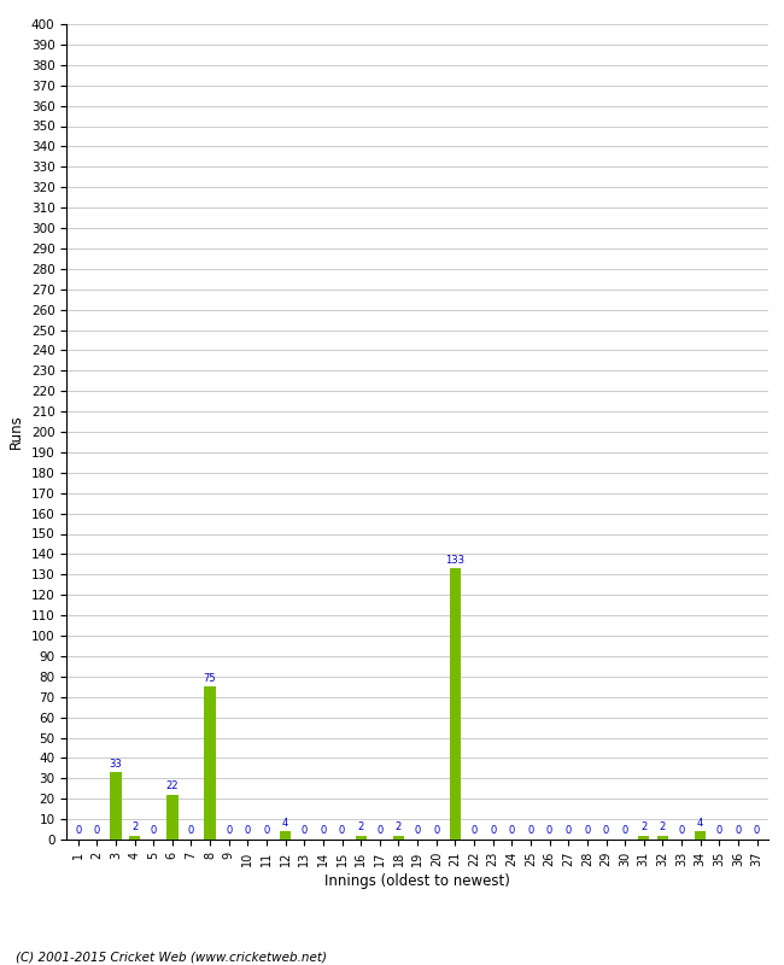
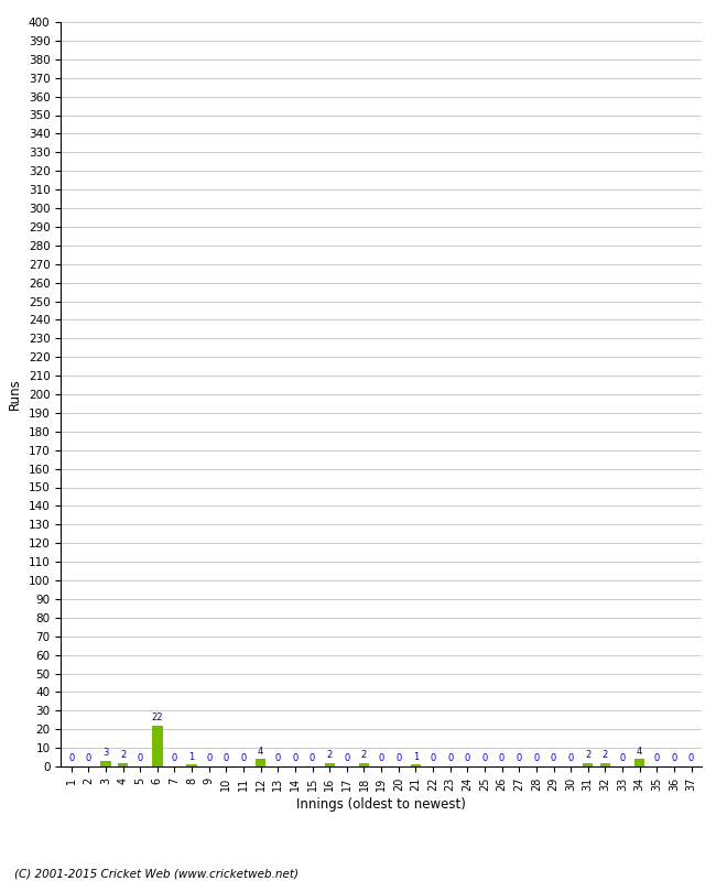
3: 33 -> 3
8: 75 -> 1
21: 133 -> 1
